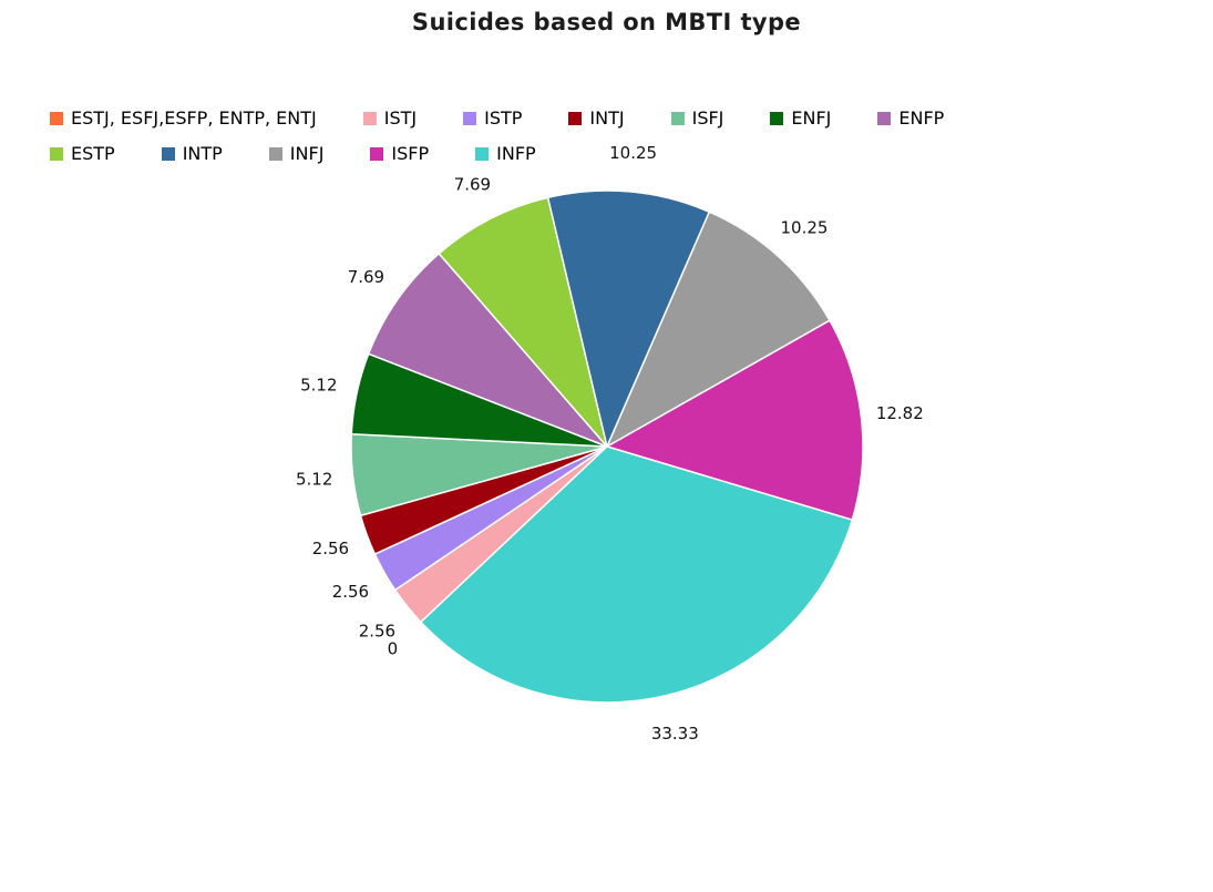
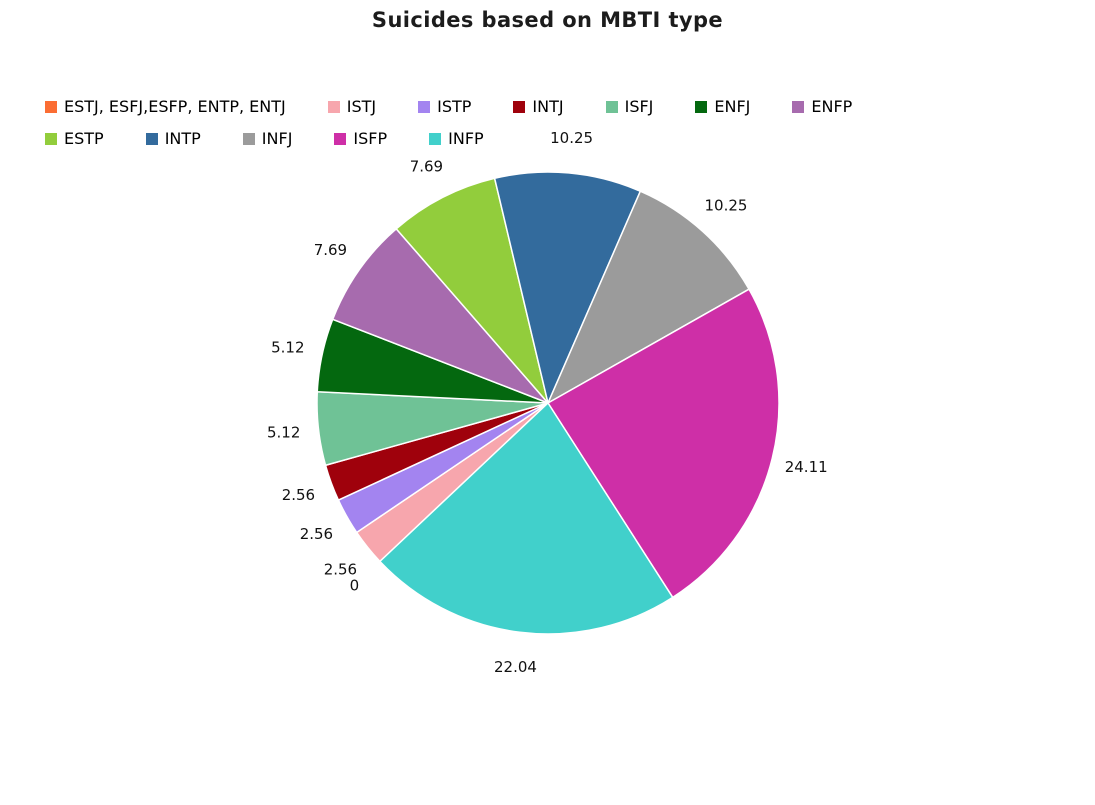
ISFP: 12.82 -> 24.11
INFP: 33.33 -> 22.04
